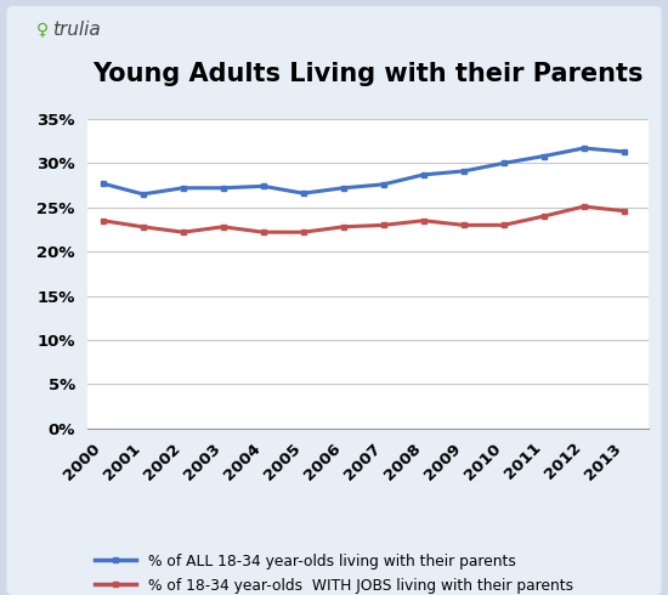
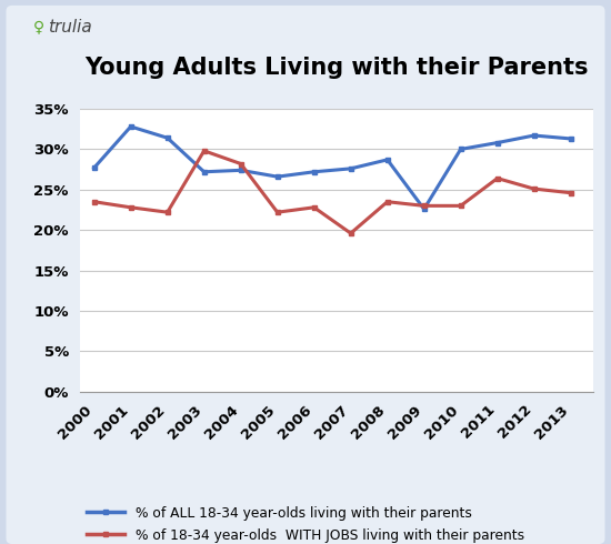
% of ALL 18-34 year-olds living with their parents/2001: 26.5% -> 32.8%
% of ALL 18-34 year-olds living with their parents/2002: 27.2% -> 31.4%
% of 18-34 year-olds WITH JOBS living with their parents/2003: 22.8% -> 29.8%
% of 18-34 year-olds WITH JOBS living with their parents/2004: 22.2% -> 28.2%
% of 18-34 year-olds WITH JOBS living with their parents/2007: 23.0% -> 19.6%
% of ALL 18-34 year-olds living with their parents/2009: 29.1% -> 22.6%
% of 18-34 year-olds WITH JOBS living with their parents/2011: 24.0% -> 26.4%
